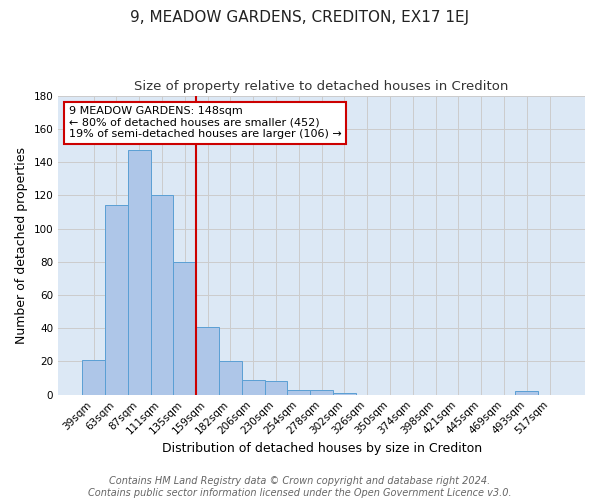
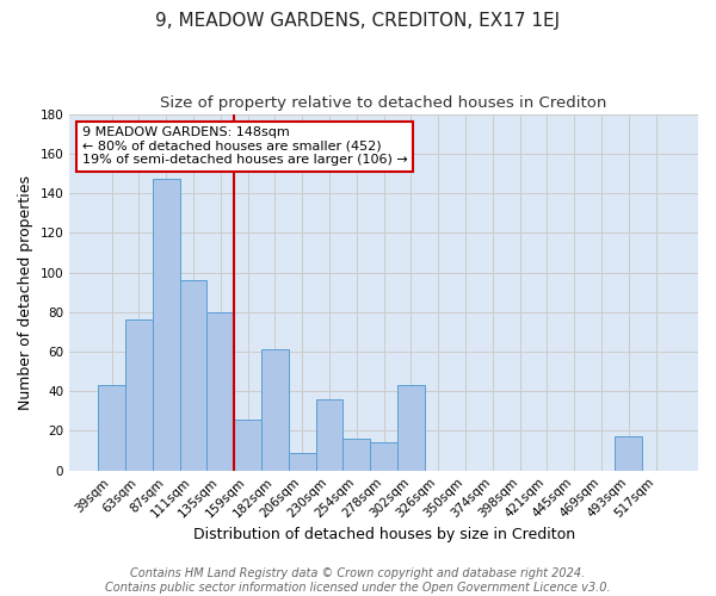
39sqm: 21 -> 43
63sqm: 114 -> 76
111sqm: 120 -> 96
159sqm: 41 -> 26
182sqm: 20 -> 61
230sqm: 8 -> 36
254sqm: 3 -> 16
278sqm: 3 -> 14
302sqm: 1 -> 43
493sqm: 2 -> 17
